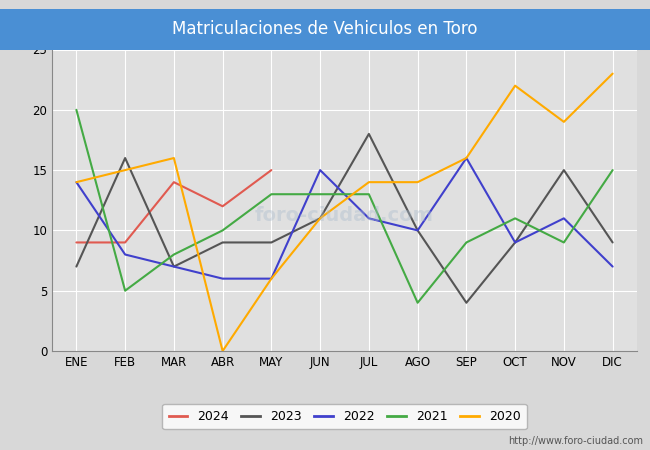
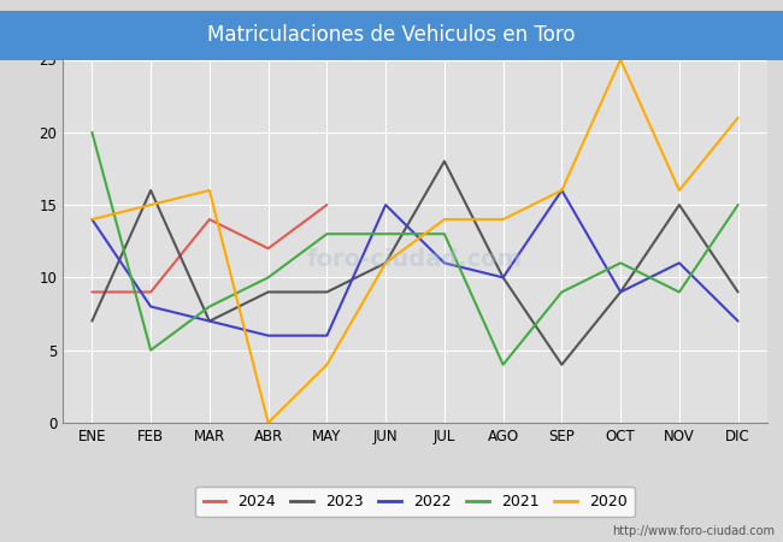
2020/MAY: 6 -> 4
2020/OCT: 22 -> 25
2020/NOV: 19 -> 16
2020/DIC: 23 -> 21
